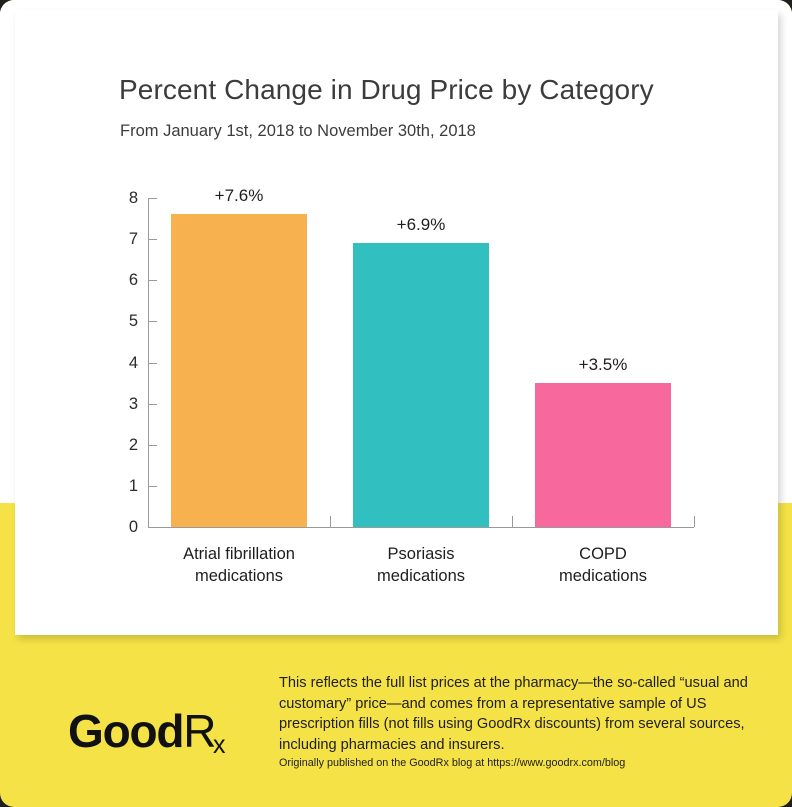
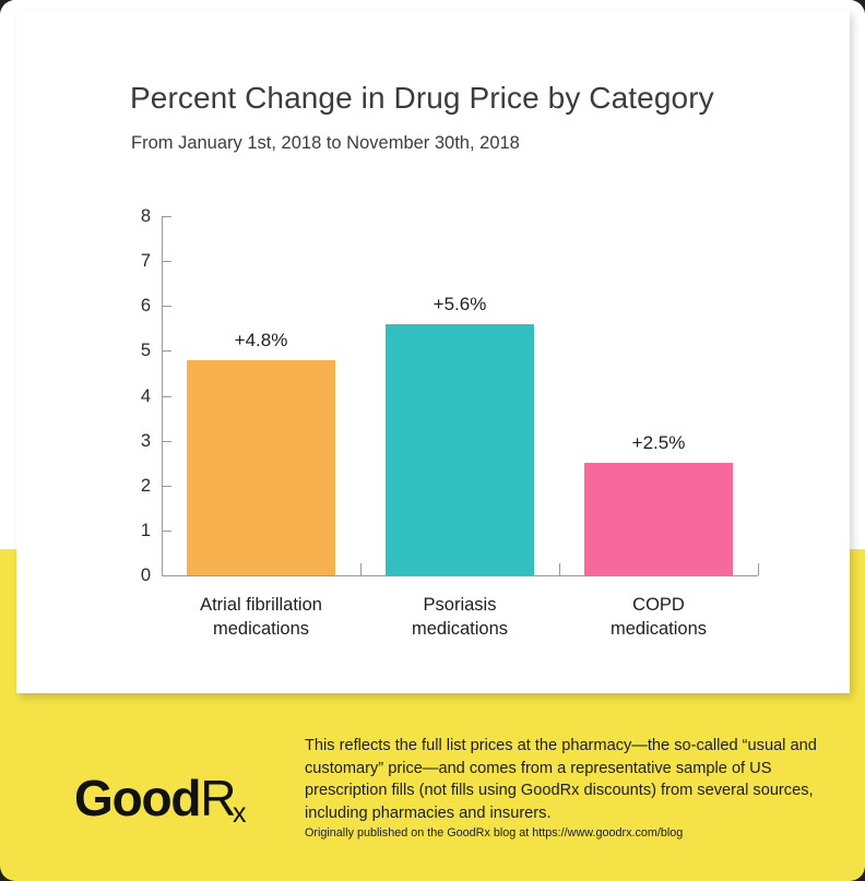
Atrial fibrillation medications: +7.6% -> +4.8%
Psoriasis medications: +6.9% -> +5.6%
COPD medications: +3.5% -> +2.5%
